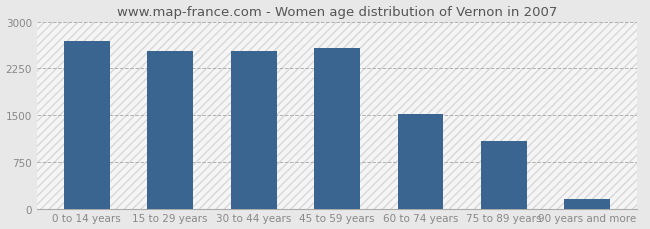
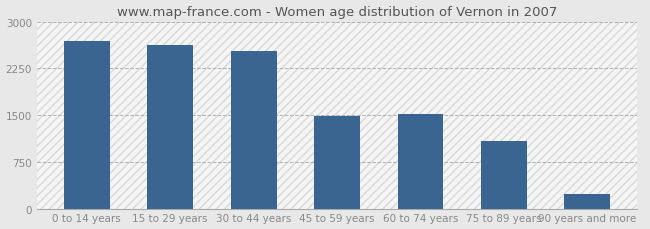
15 to 29 years: 2520 -> 2620
45 to 59 years: 2570 -> 1480
90 years and more: 150 -> 240
